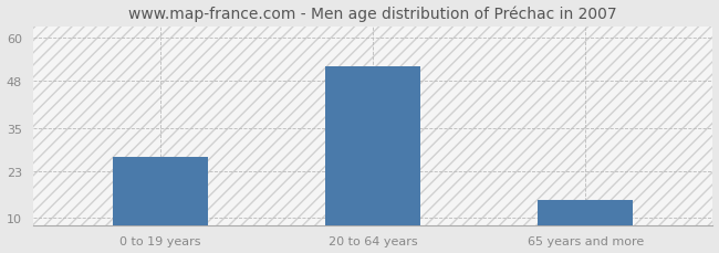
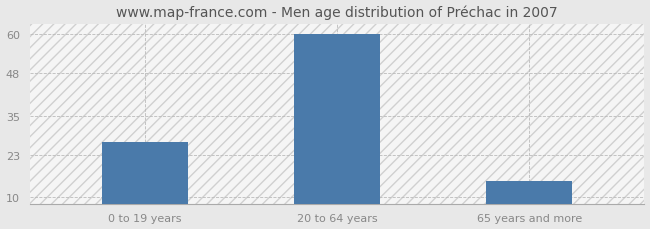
20 to 64 years: 52 -> 60
